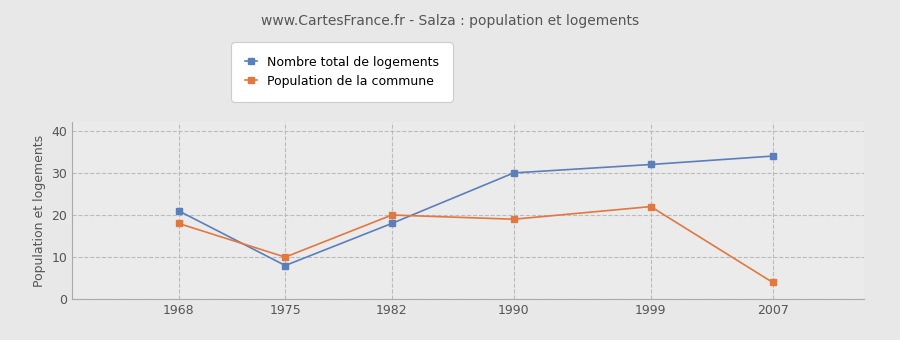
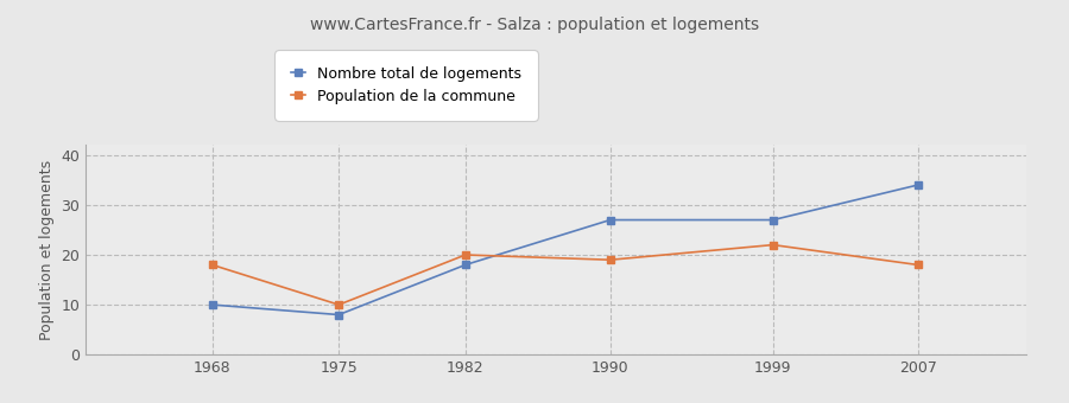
Nombre total de logements/1968: 21 -> 10
Nombre total de logements/1990: 30 -> 27
Nombre total de logements/1999: 32 -> 27
Population de la commune/2007: 4 -> 18
